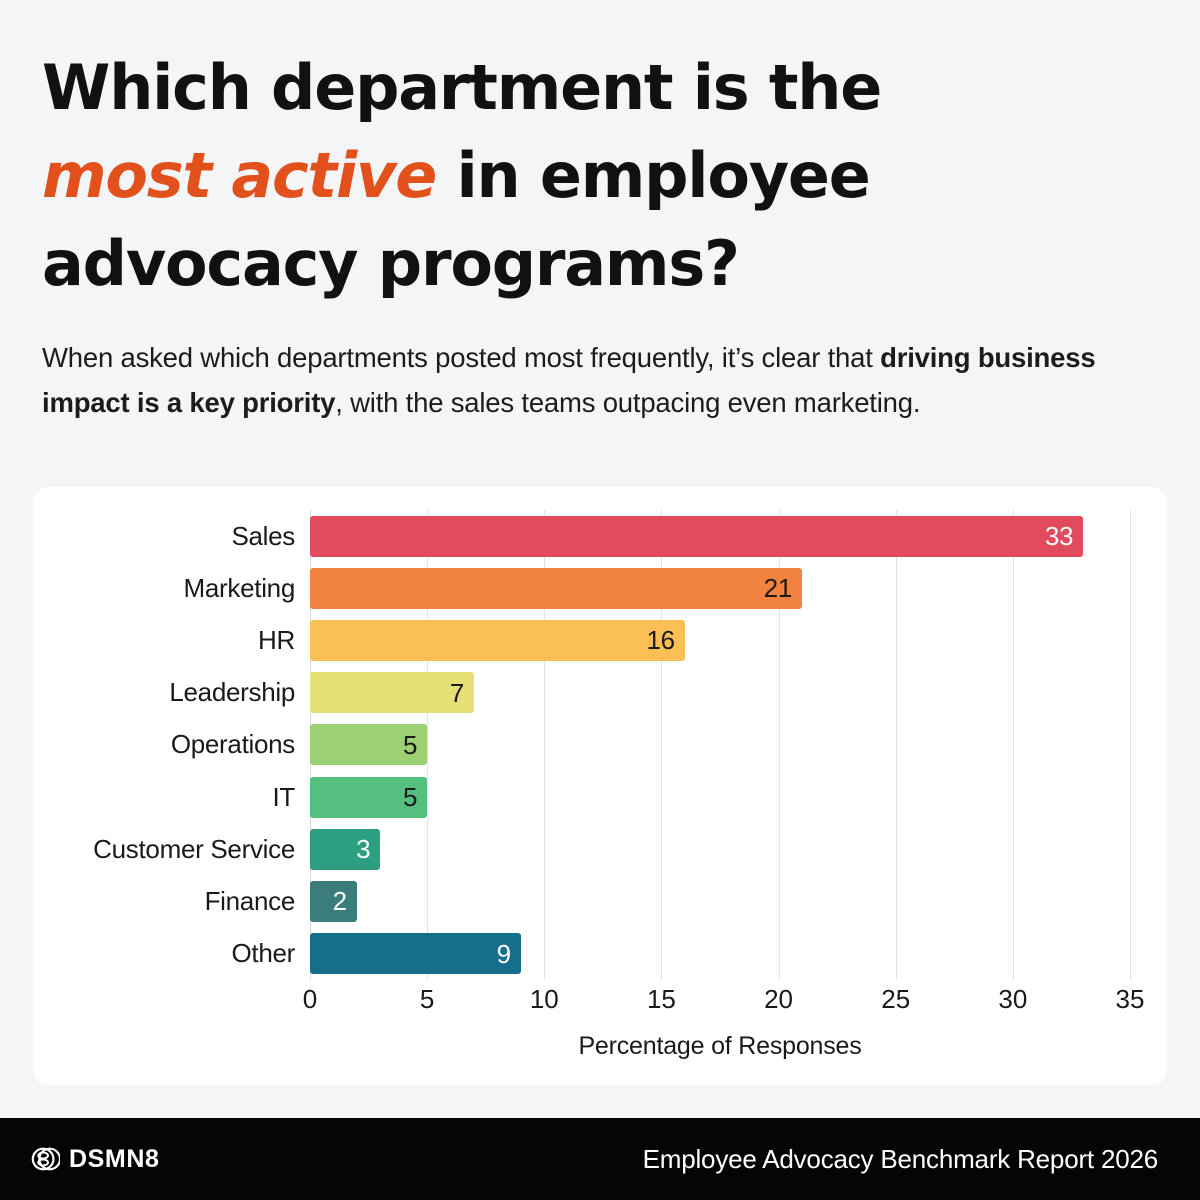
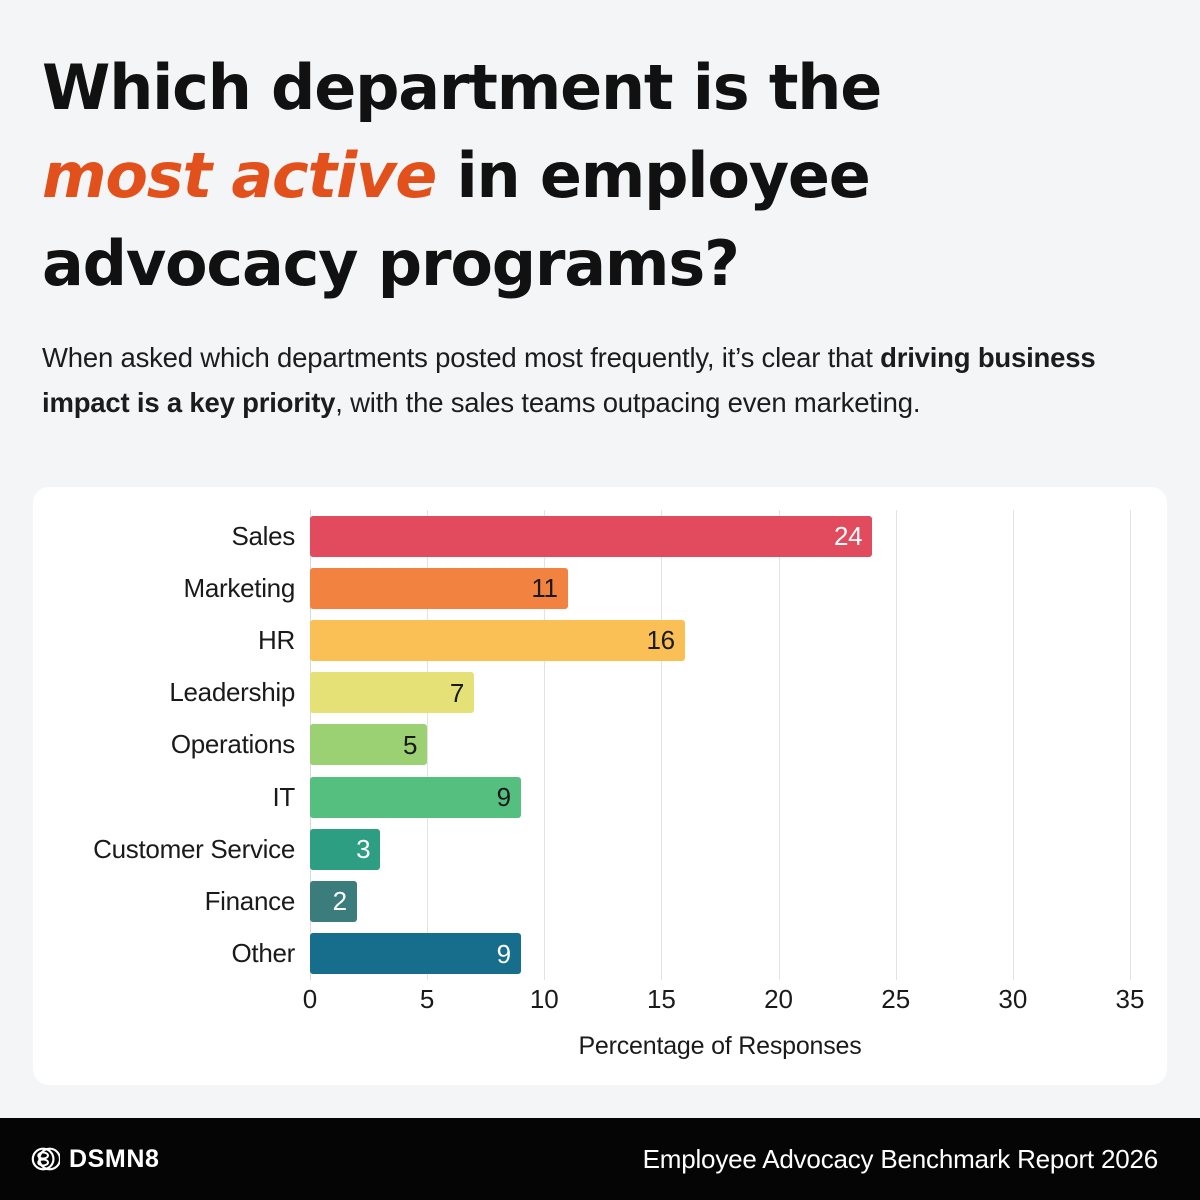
Sales: 33 -> 24
Marketing: 21 -> 11
IT: 5 -> 9
